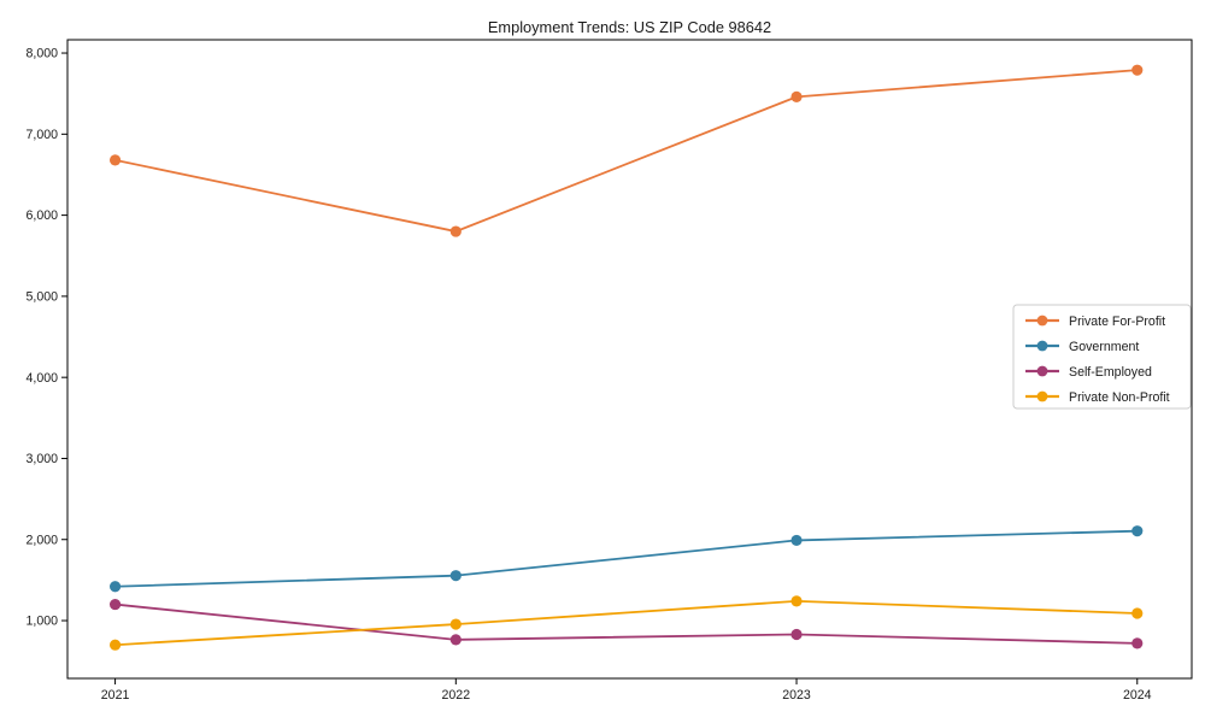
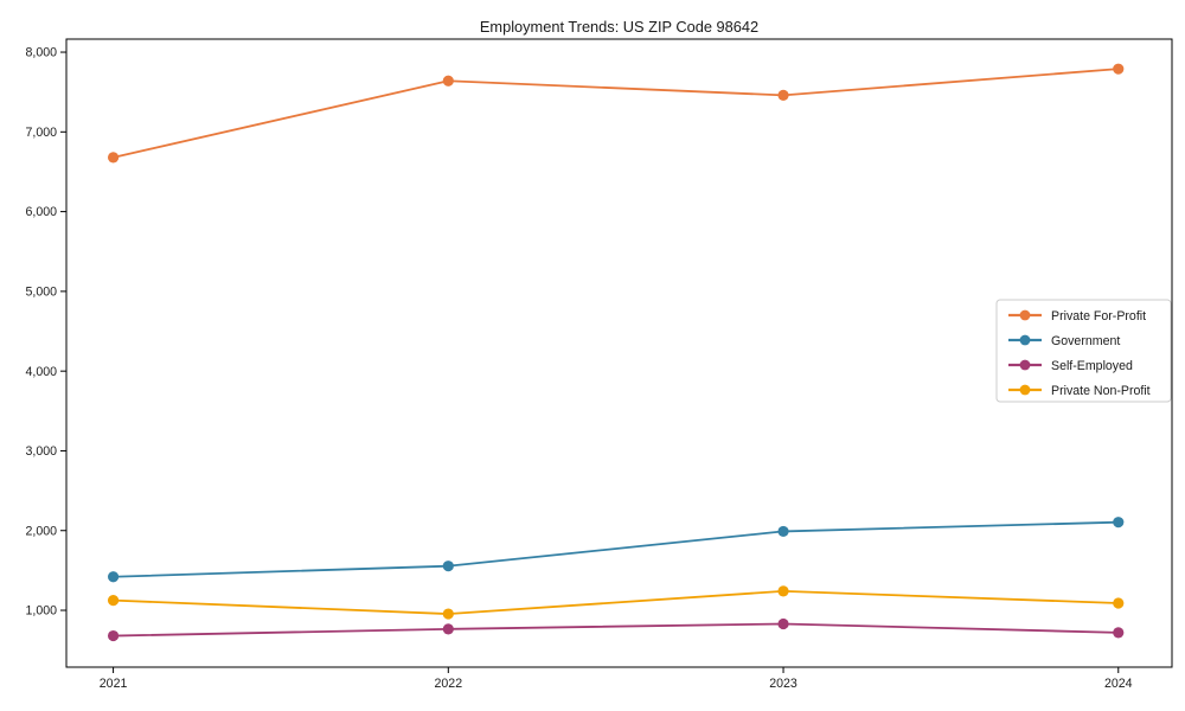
Self-Employed/2021: 1200 -> 700
Private Non-Profit/2021: 700 -> 1100
Private For-Profit/2022: 5800 -> 7600
